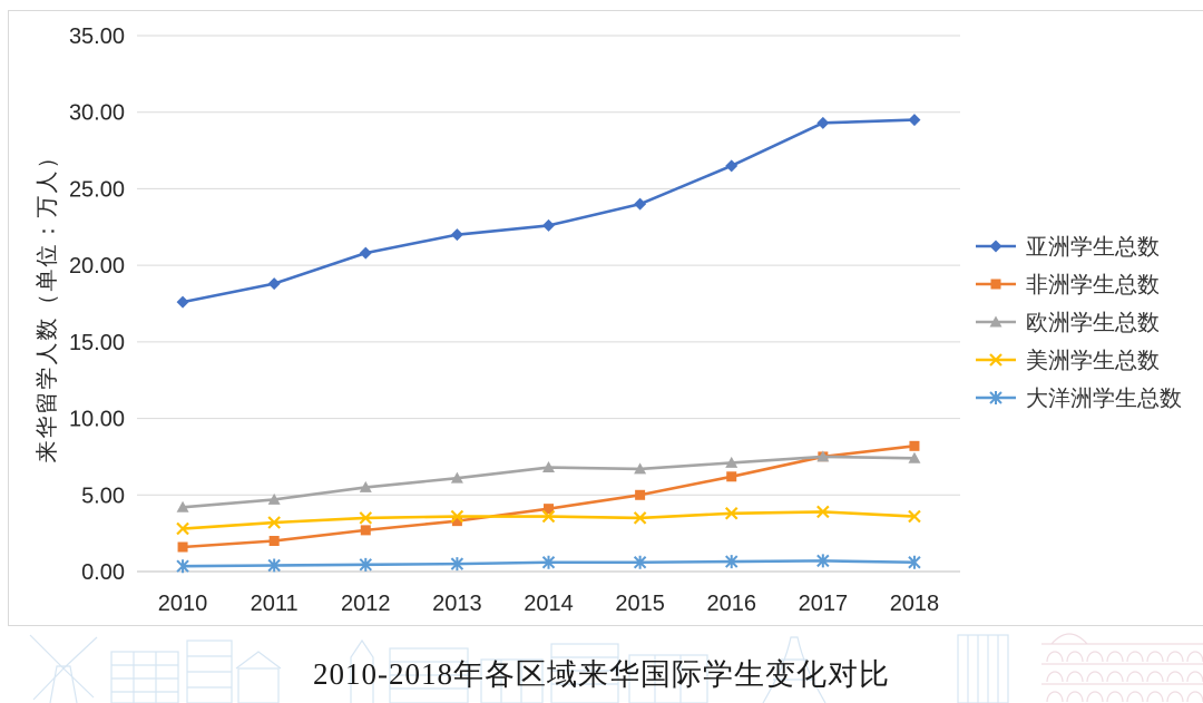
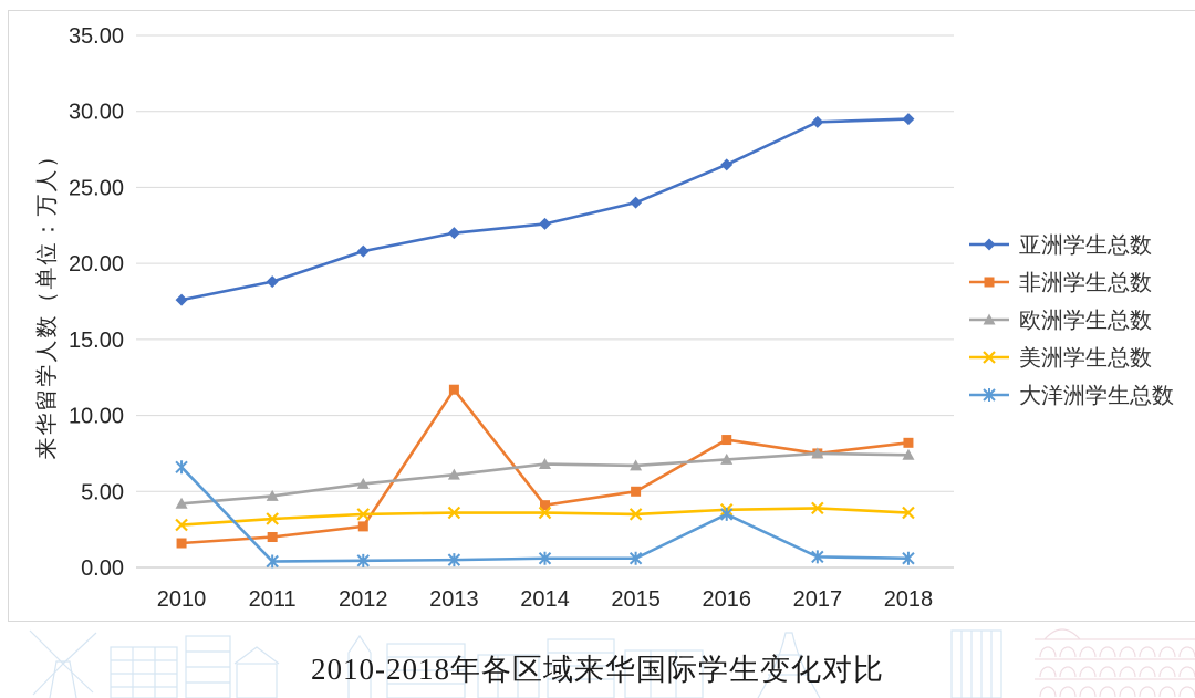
大洋洲学生总数/2010: 0.3 -> 6.6
非洲学生总数/2013: 3.3 -> 11.7
非洲学生总数/2016: 6.2 -> 8.4
大洋洲学生总数/2016: 0.7 -> 3.5
